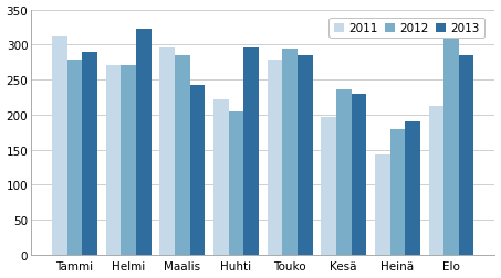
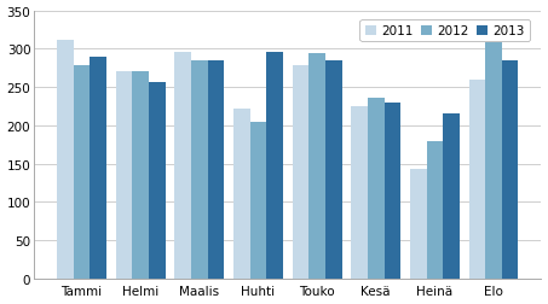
2013/Helmi: 322 -> 257
2013/Maalis: 242 -> 284
2011/Kesä: 196 -> 225
2013/Heinä: 190 -> 215
2011/Elo: 212 -> 259
